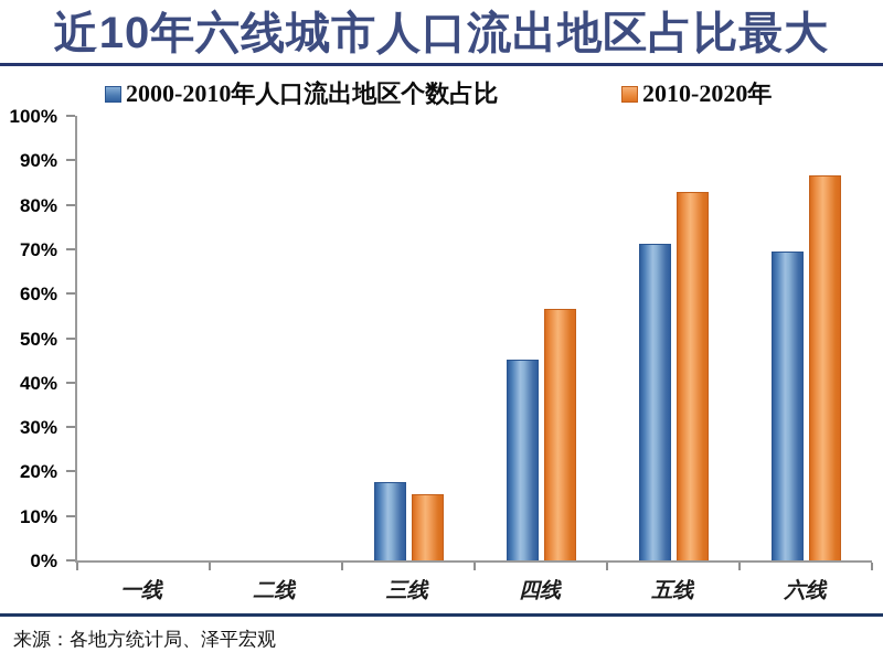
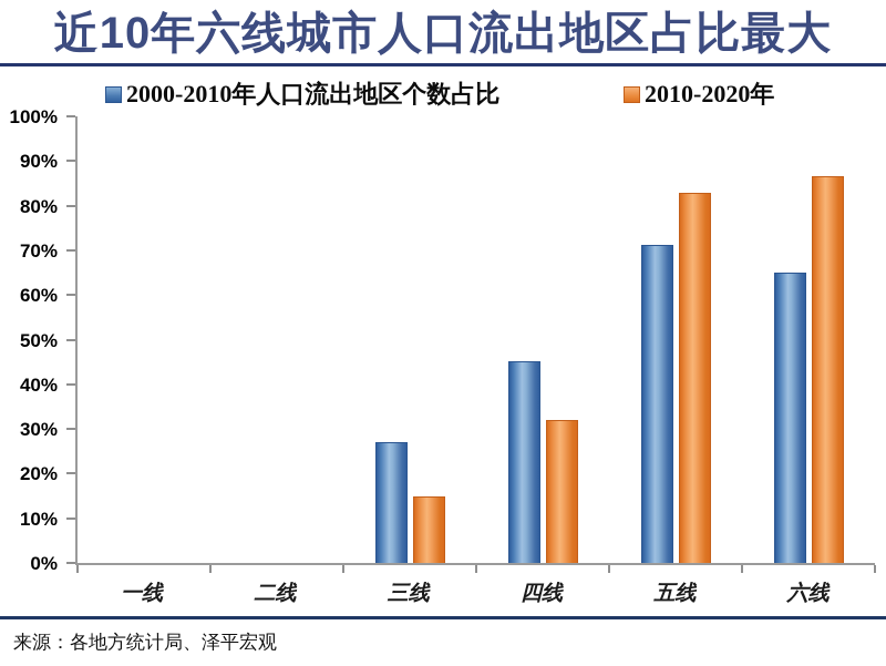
2000-2010年人口流出地区个数占比/三线: 18% -> 27%
2010-2020年/四线: 57% -> 32%
2000-2010年人口流出地区个数占比/六线: 70% -> 65%
